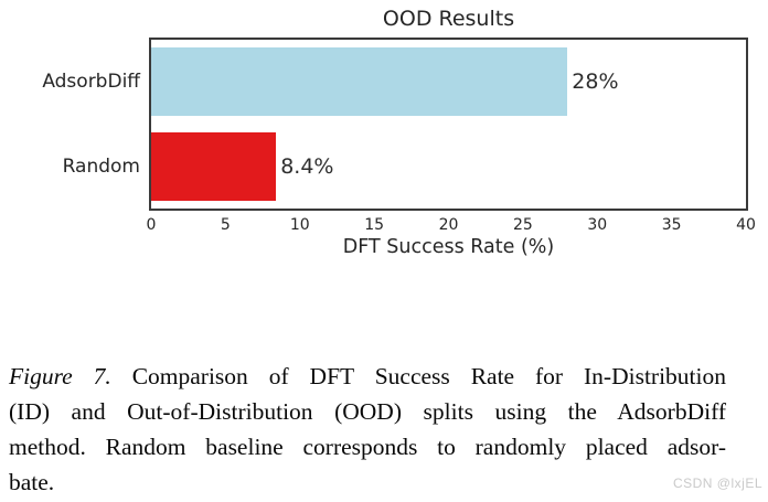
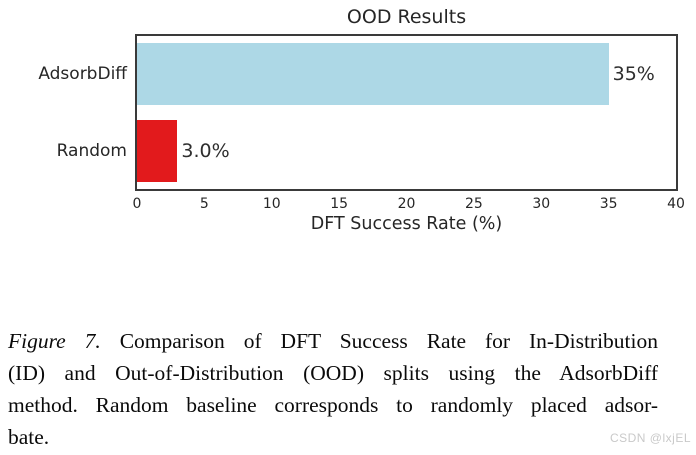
AdsorbDiff: 28% -> 35%
Random: 8.4% -> 3.0%
